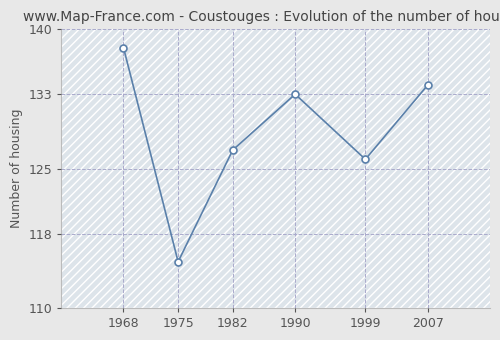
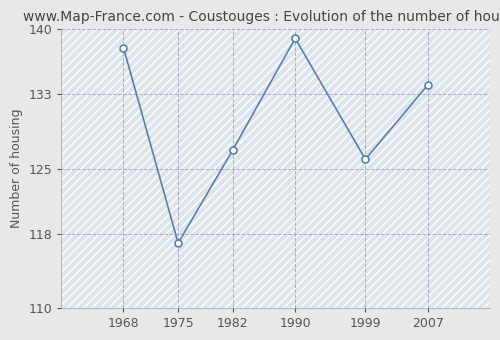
1975: 115 -> 117
1990: 133 -> 139
